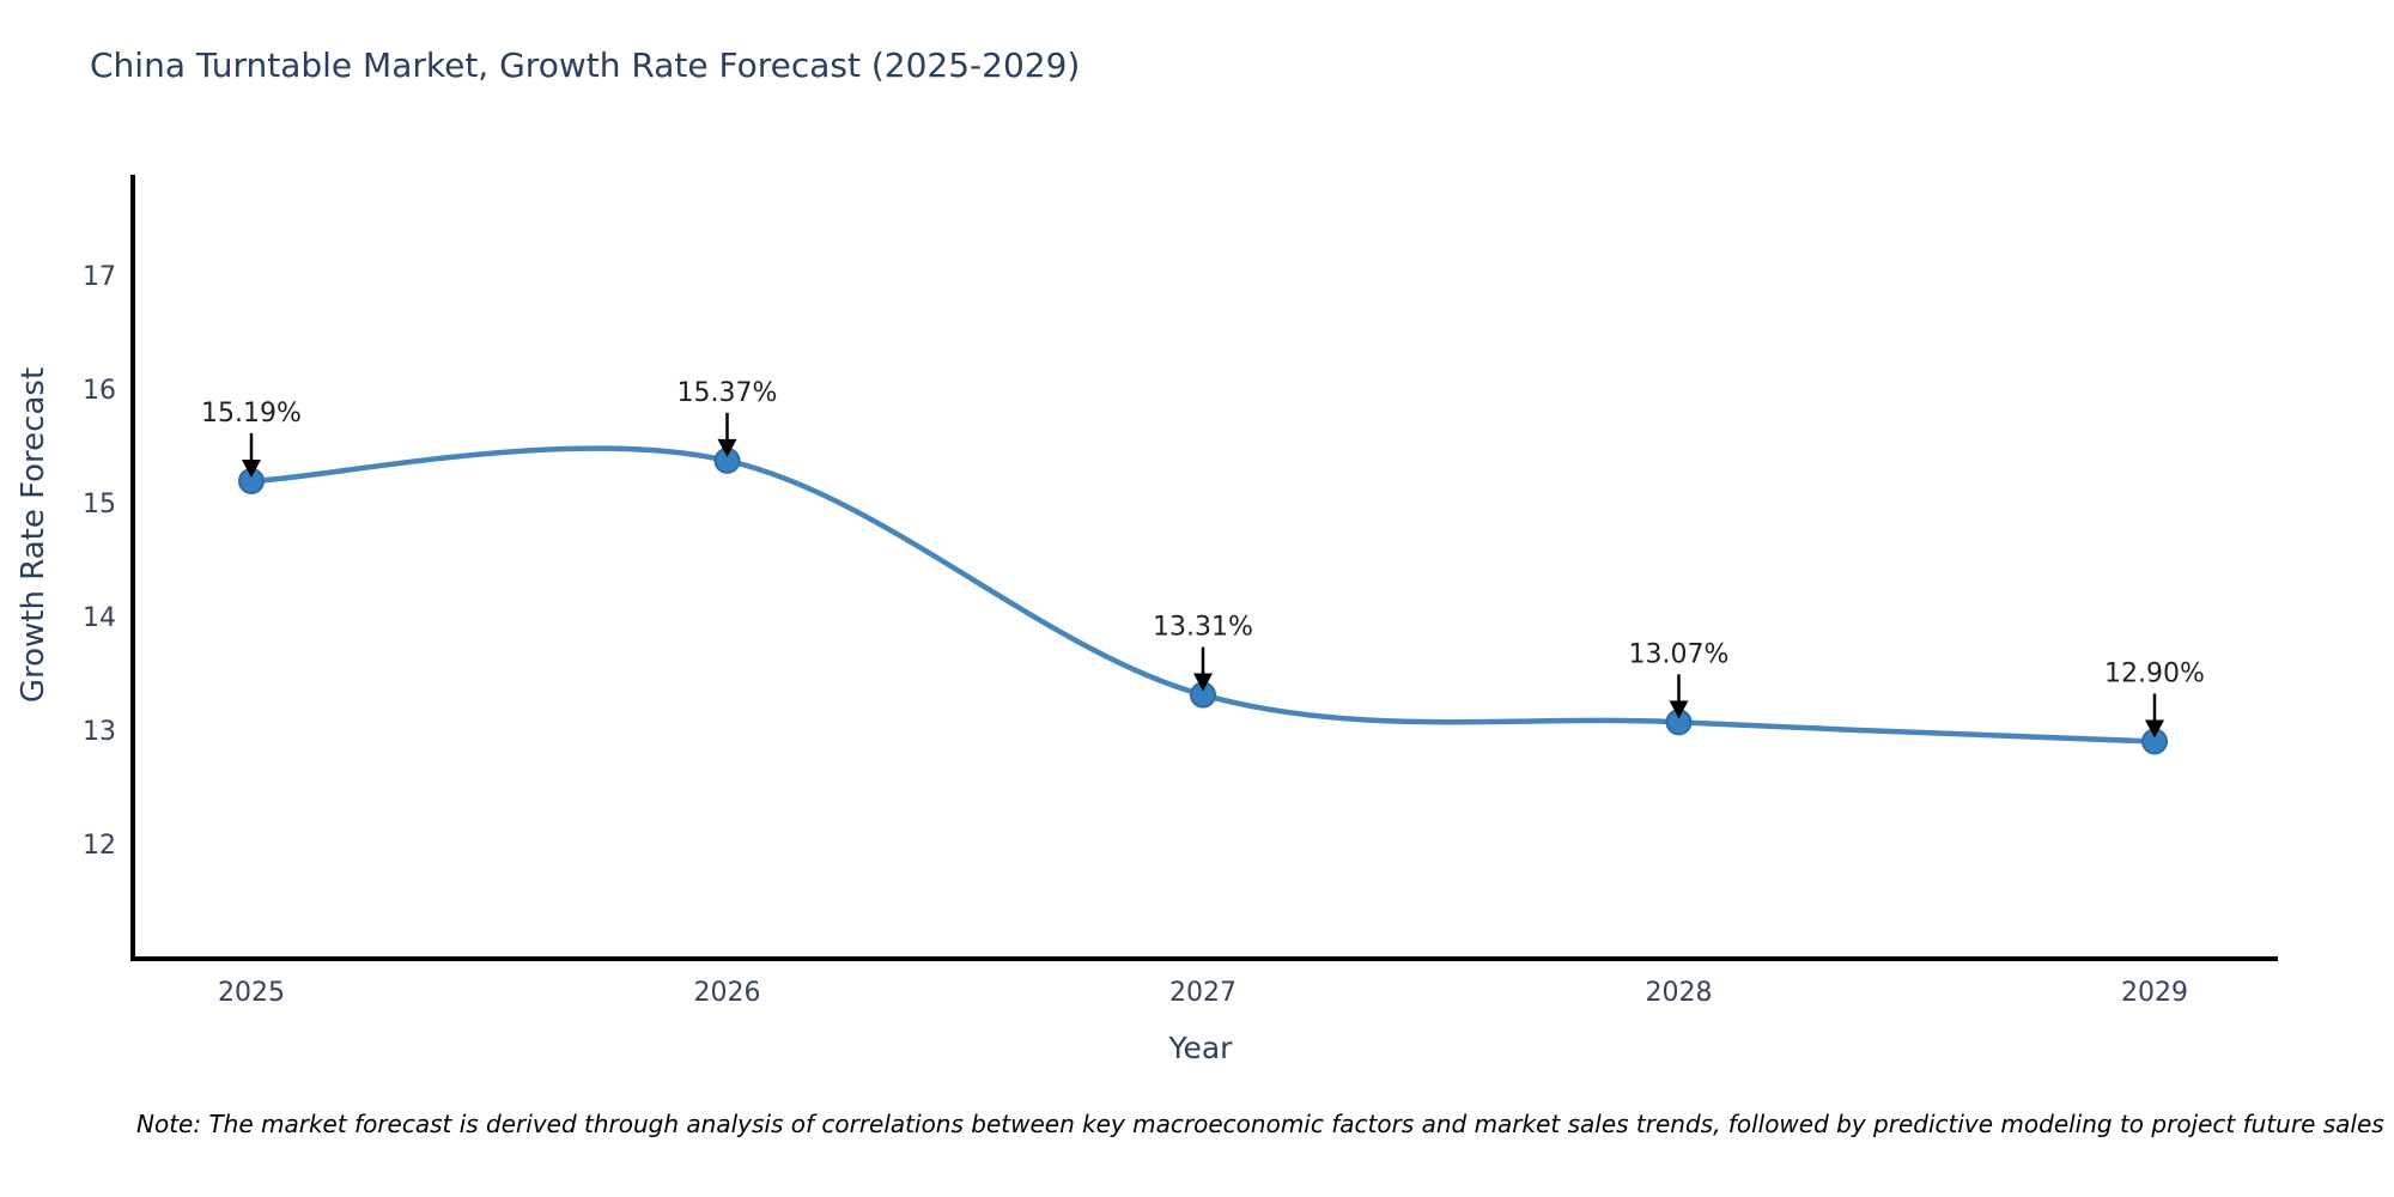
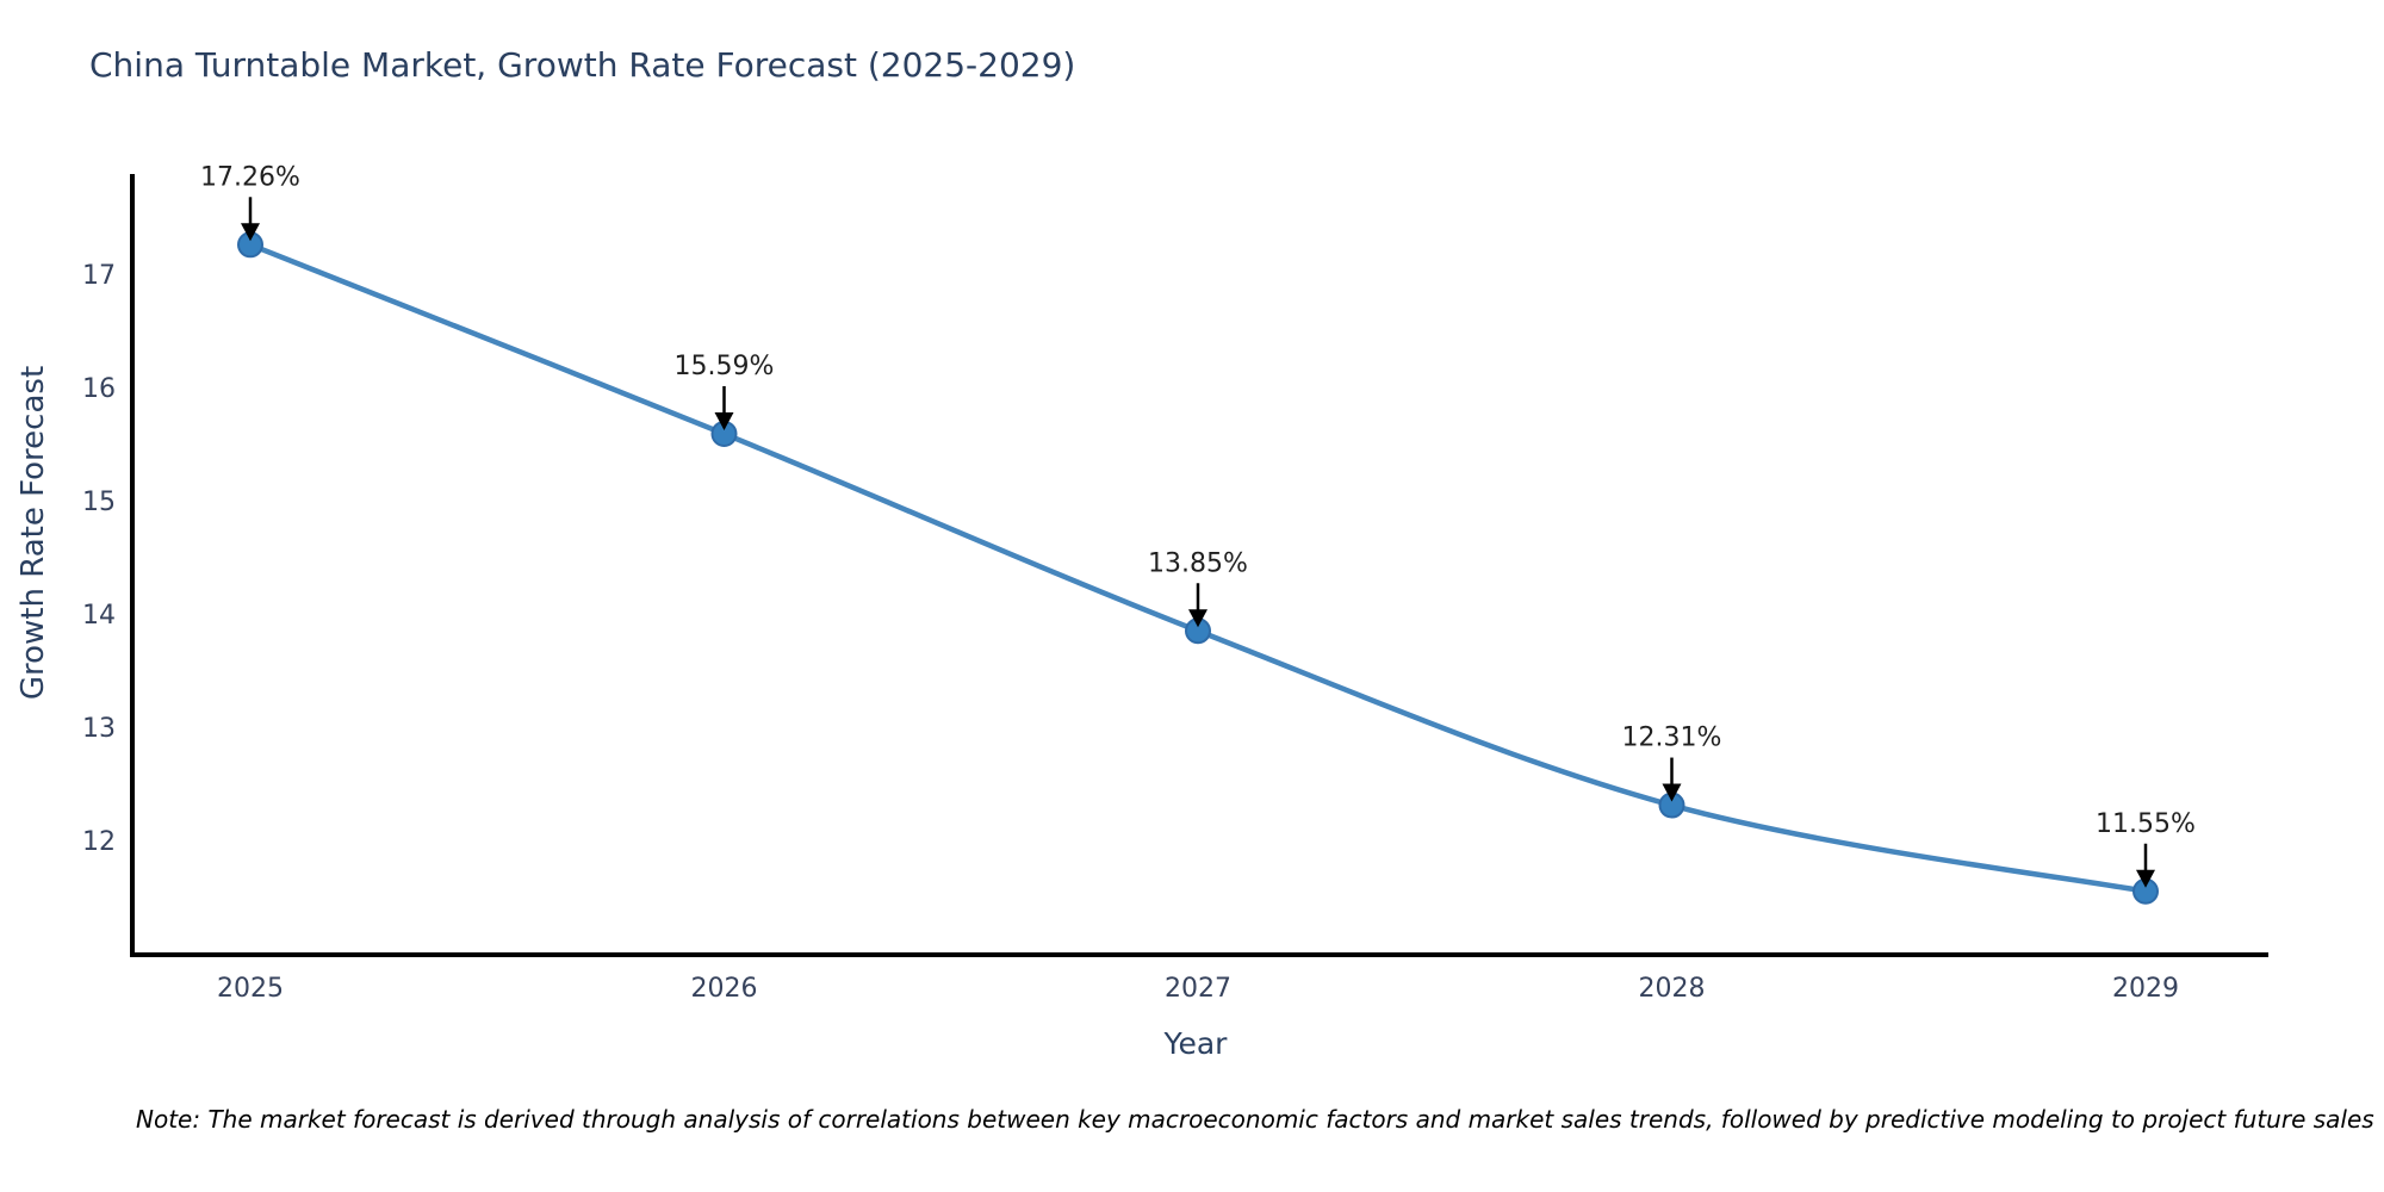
2025: 15.19% -> 17.26%
2026: 15.37% -> 15.59%
2027: 13.31% -> 13.85%
2028: 13.07% -> 12.31%
2029: 12.90% -> 11.55%
